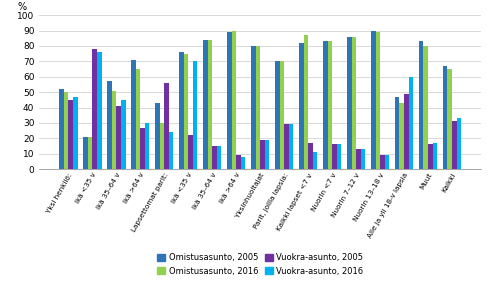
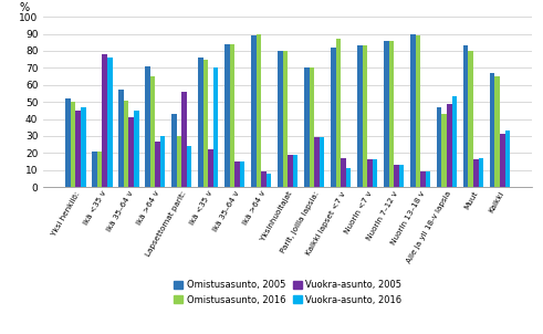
Vuokra-asunto, 2016/Alle ja yli 18-v lapsia: 60 -> 53
